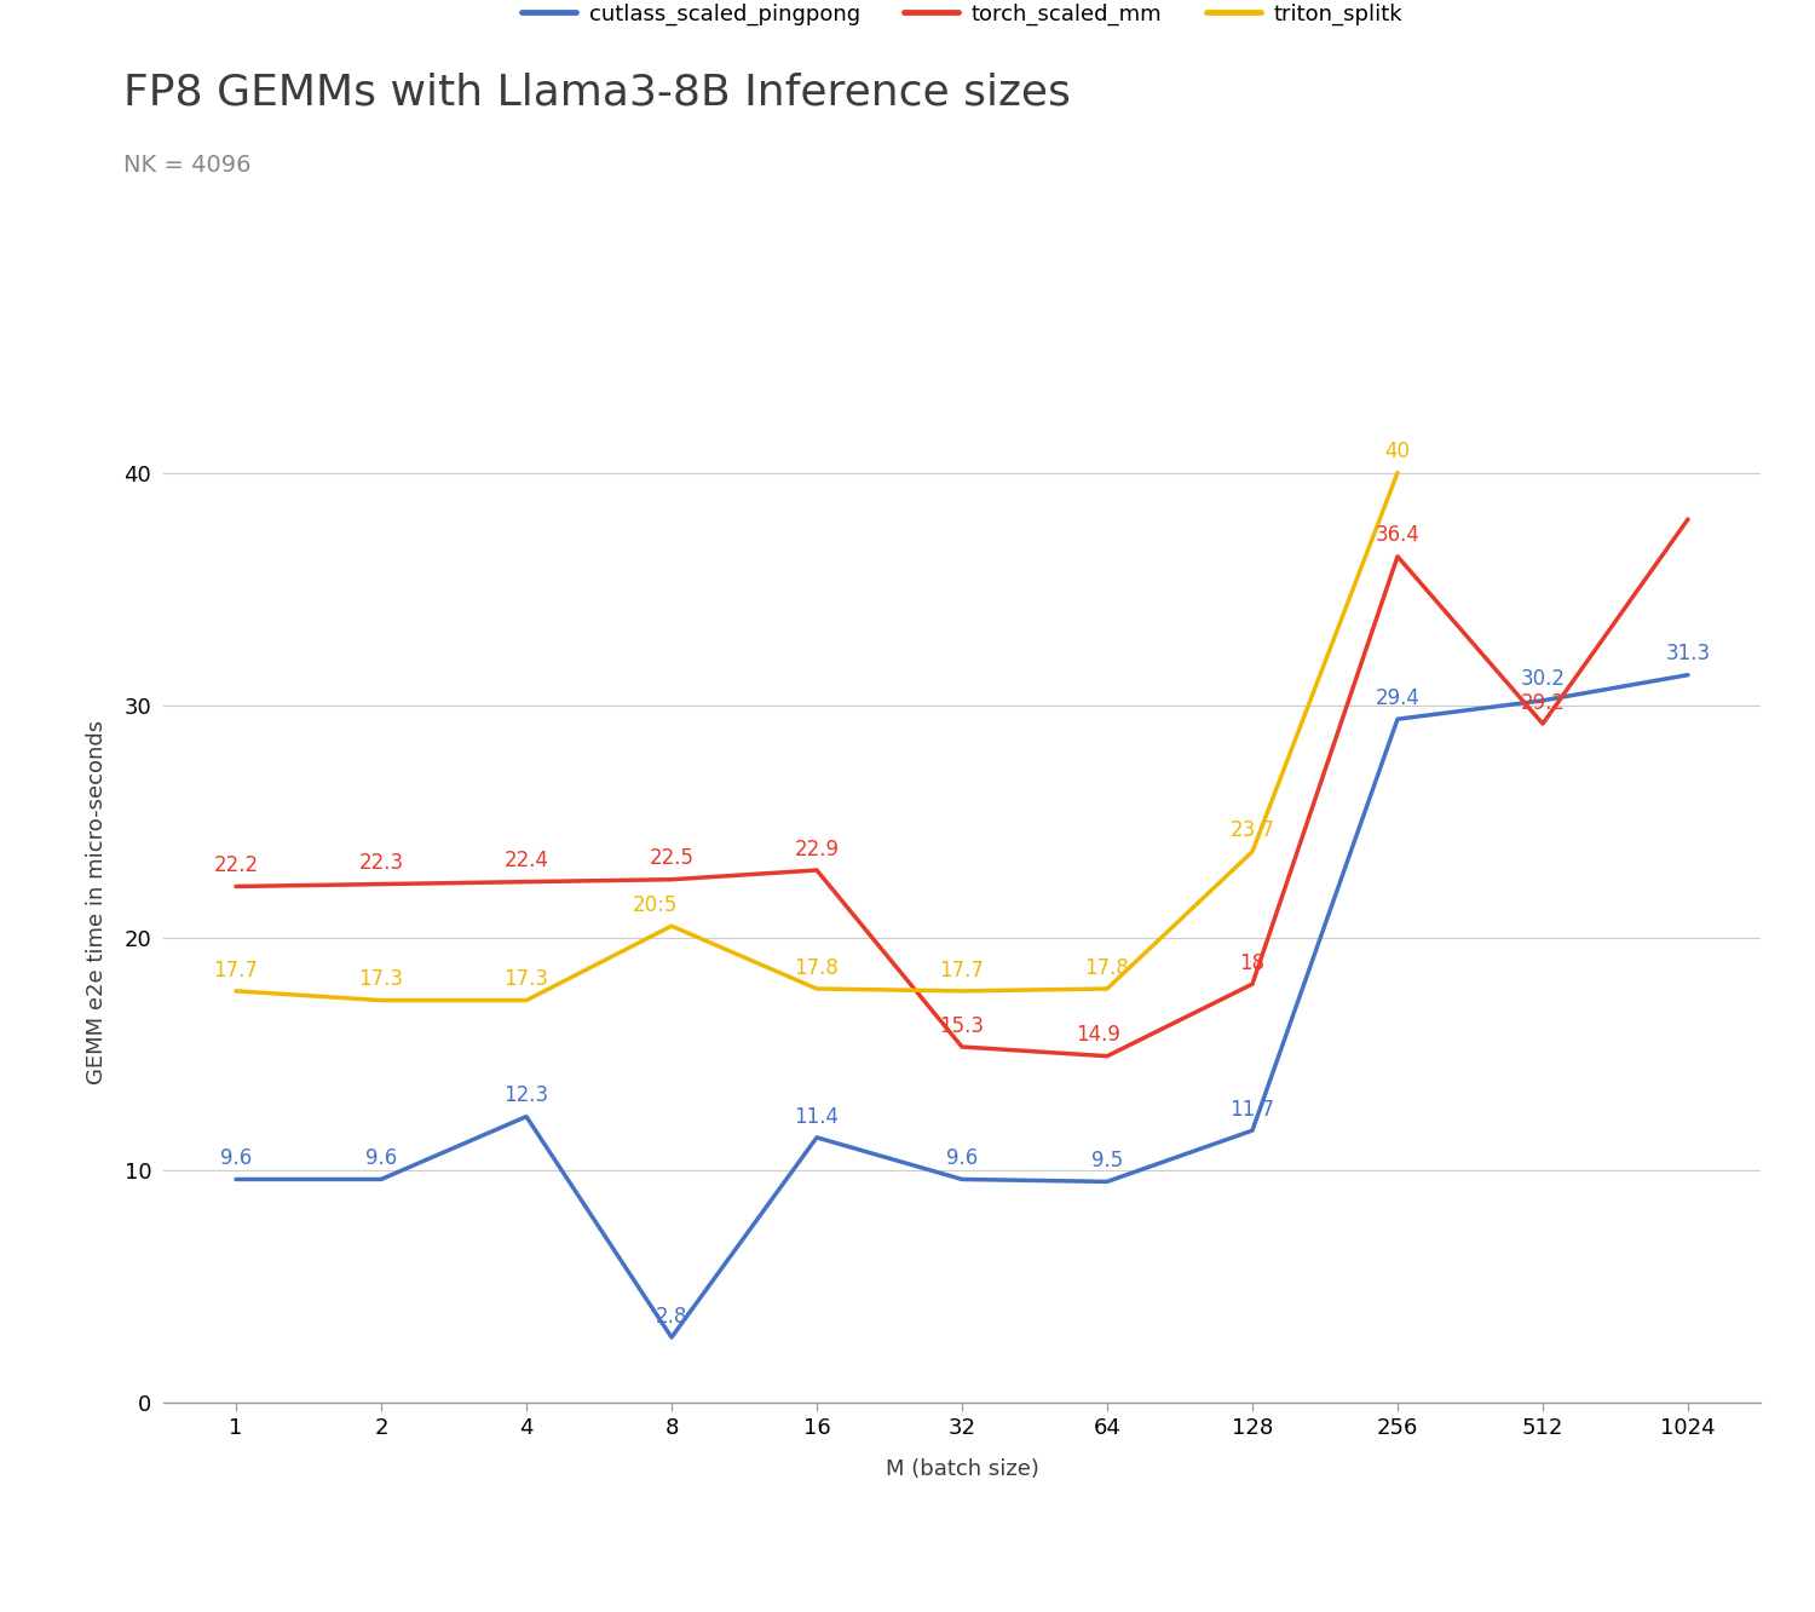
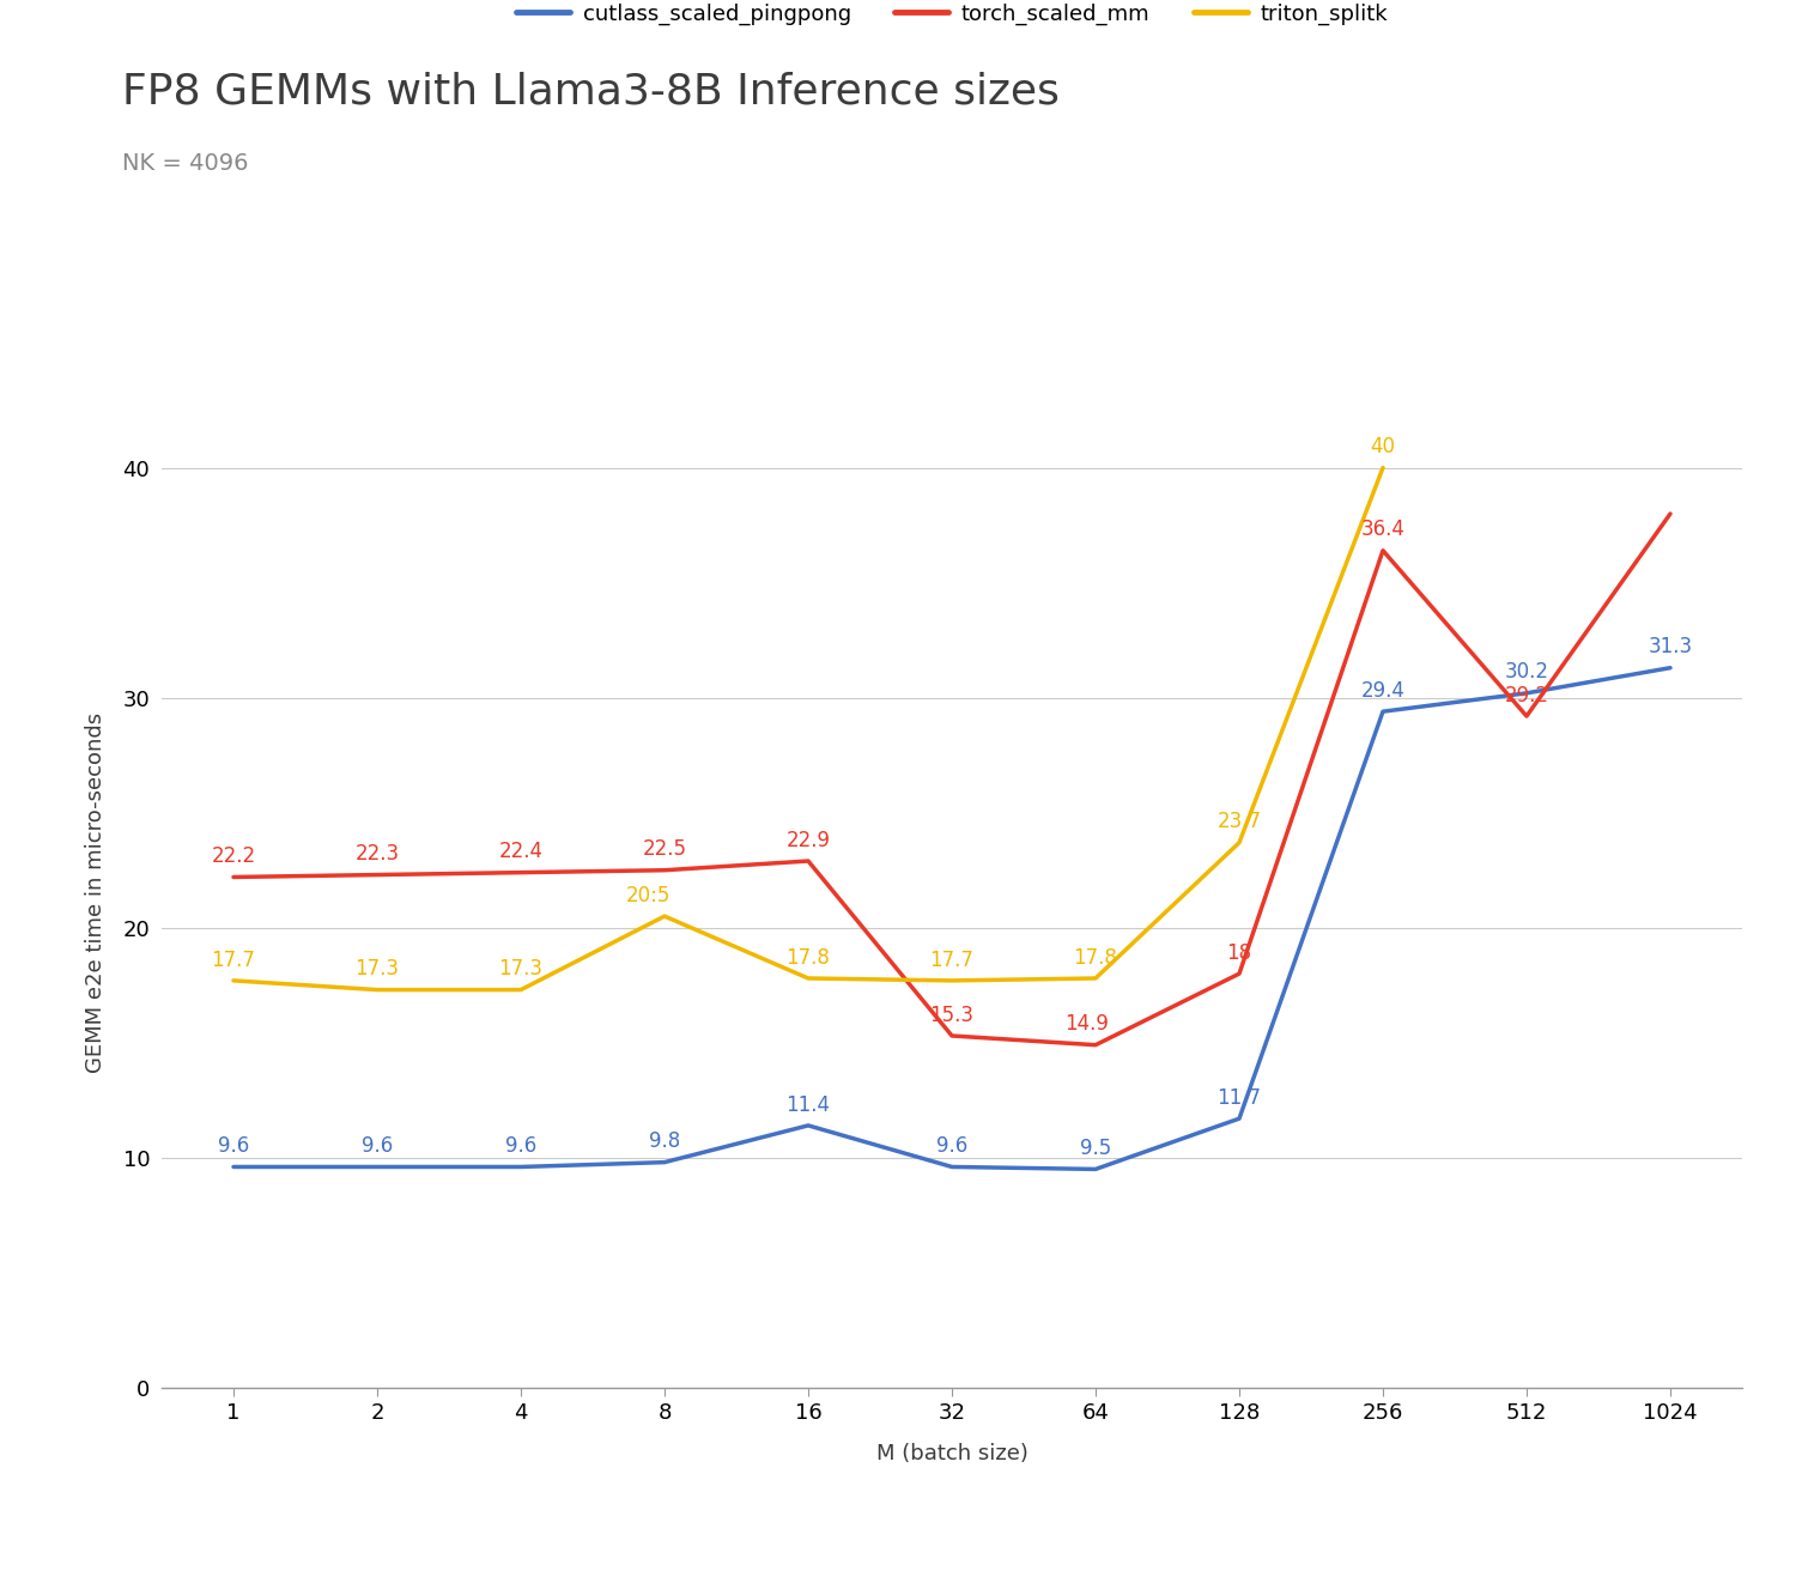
cutlass_scaled_pingpong/4: 12.3 -> 9.6
cutlass_scaled_pingpong/8: 2.8 -> 9.8
